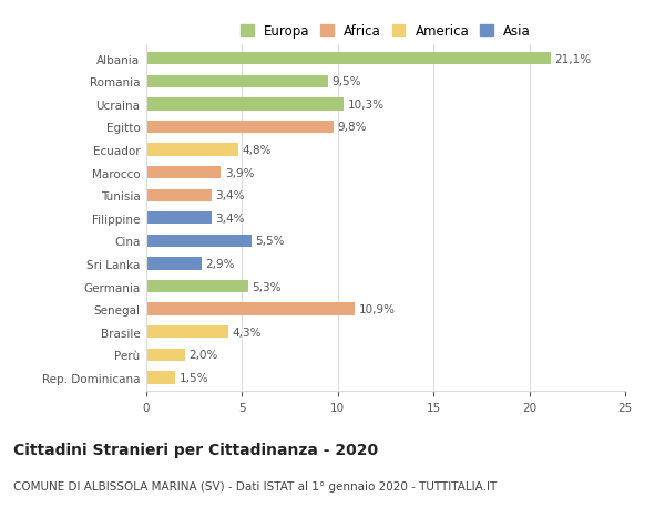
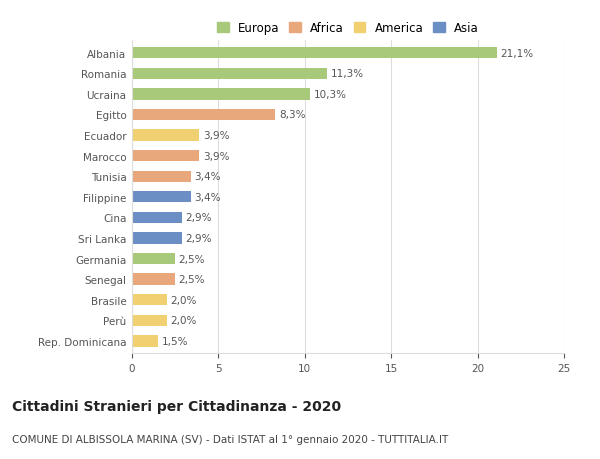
Romania: 9,5% -> 11,3%
Egitto: 9,8% -> 8,3%
Ecuador: 4,8% -> 3,9%
Cina: 5,5% -> 2,9%
Germania: 5,3% -> 2,5%
Senegal: 10,9% -> 2,5%
Brasile: 4,3% -> 2,0%
